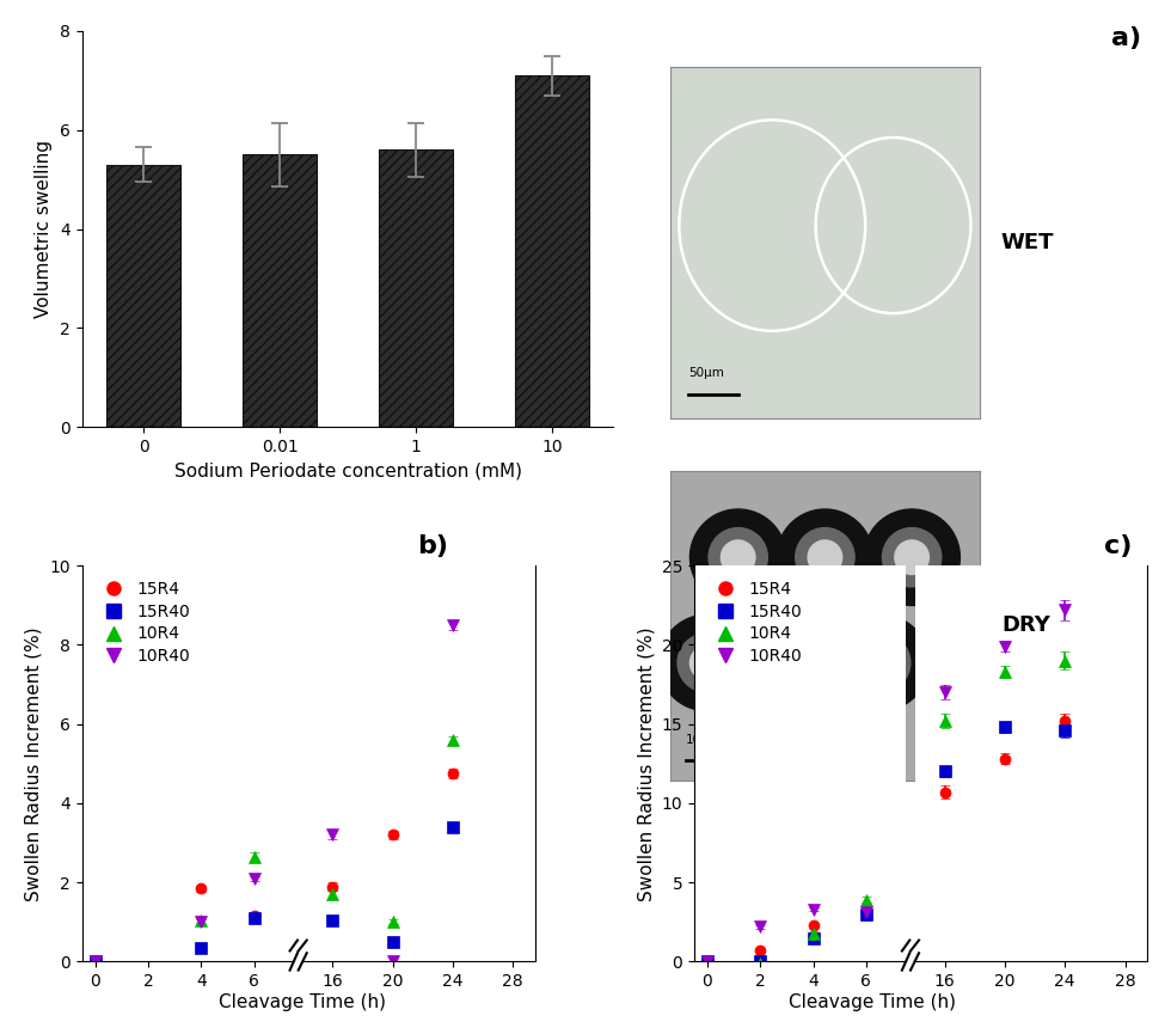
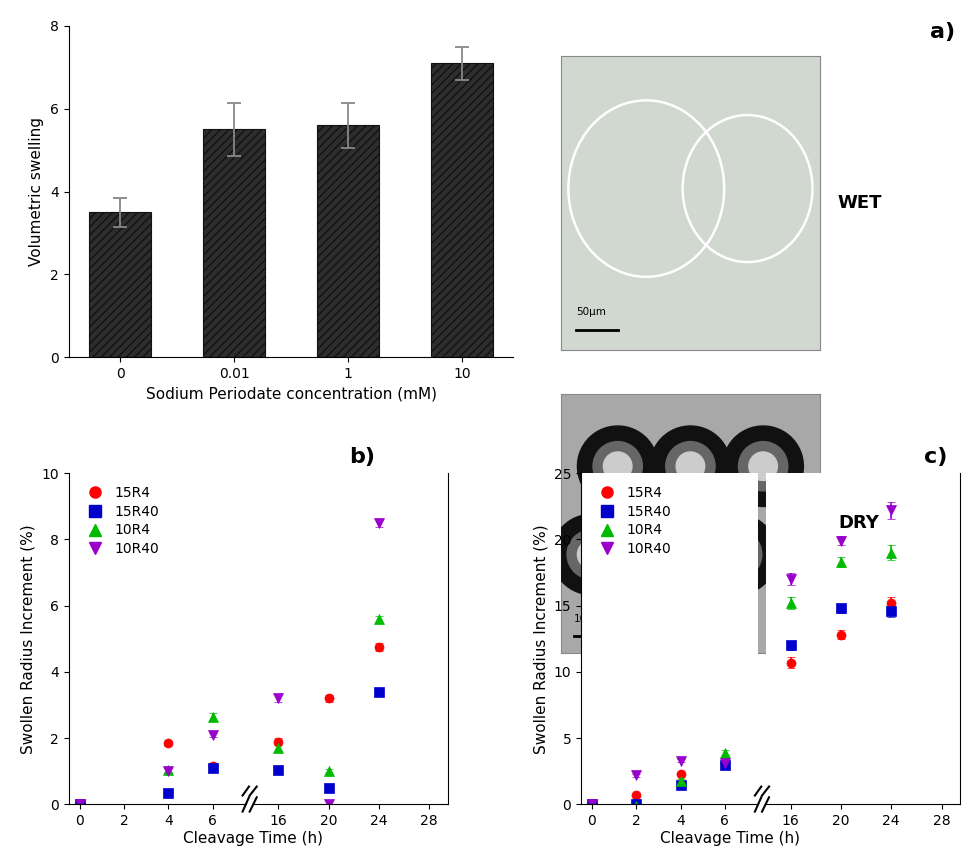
0: 5.3 -> 3.5
